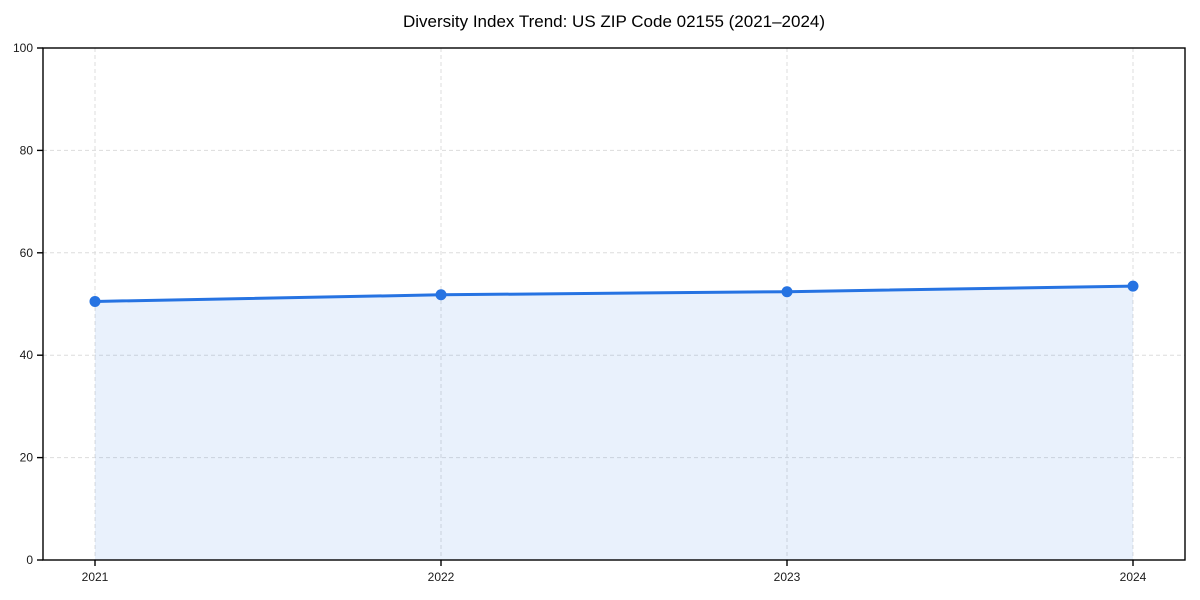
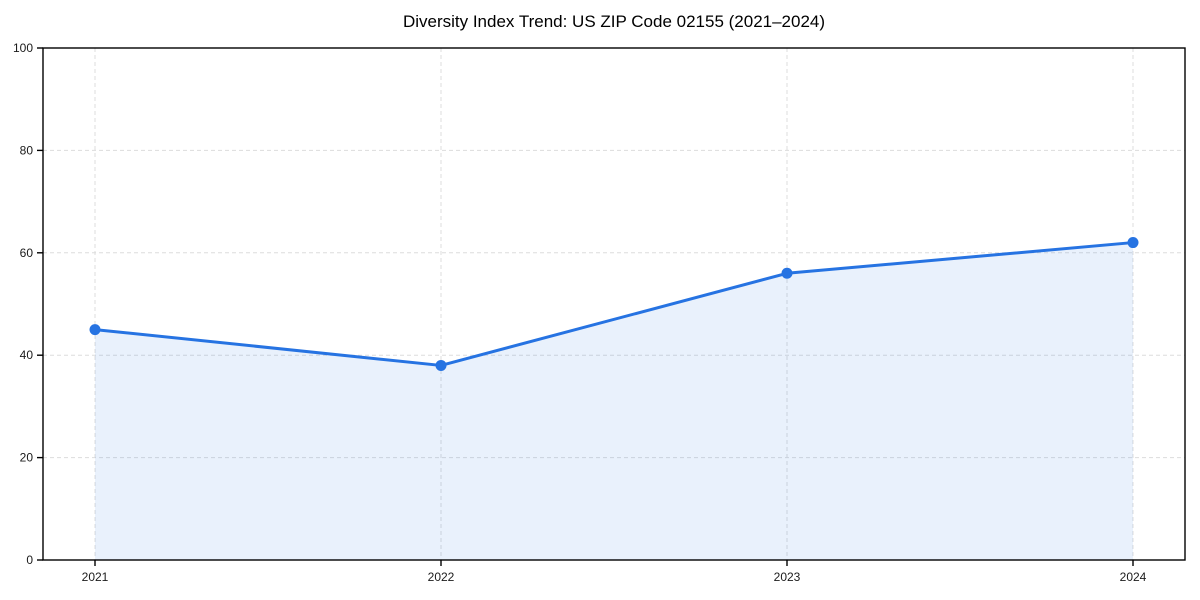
2021: 50 -> 45
2022: 52 -> 38
2023: 52 -> 56
2024: 54 -> 62
